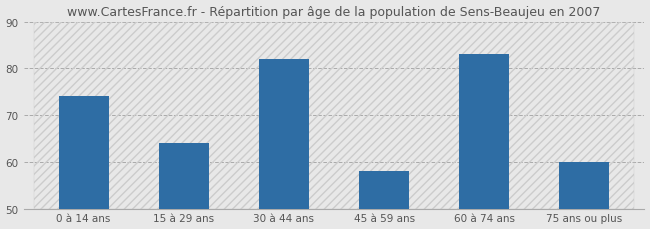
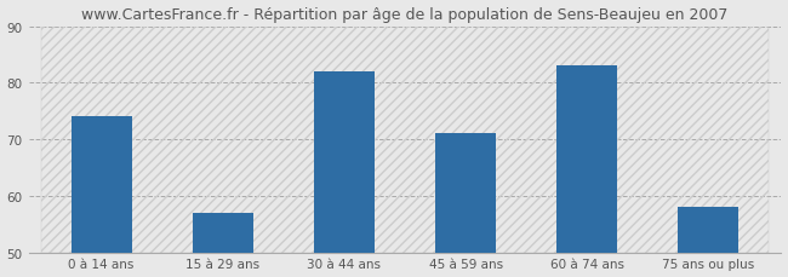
15 à 29 ans: 64 -> 57
45 à 59 ans: 58 -> 71
75 ans ou plus: 60 -> 58
